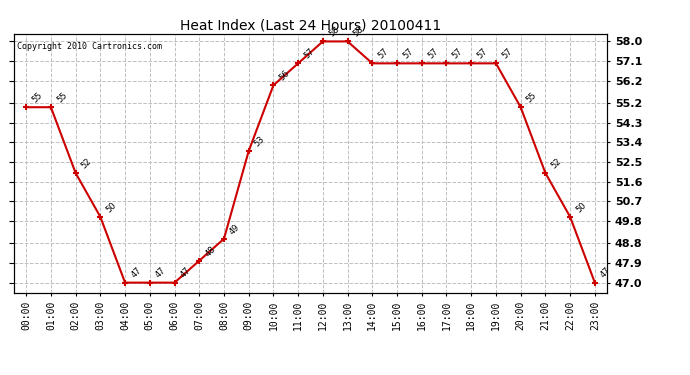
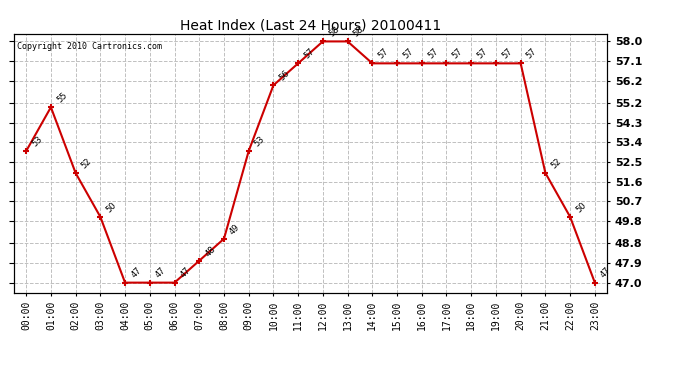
00:00: 55 -> 53
20:00: 55 -> 57
